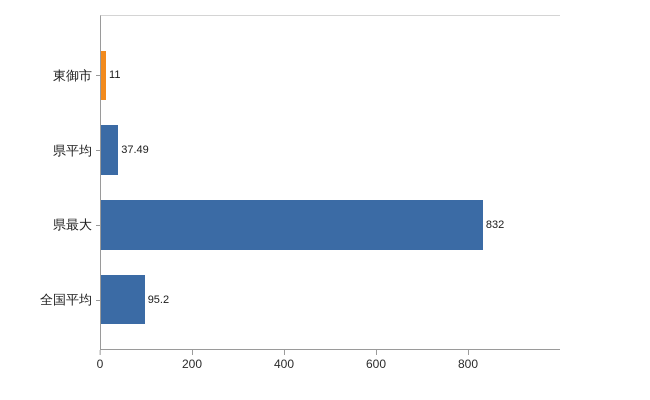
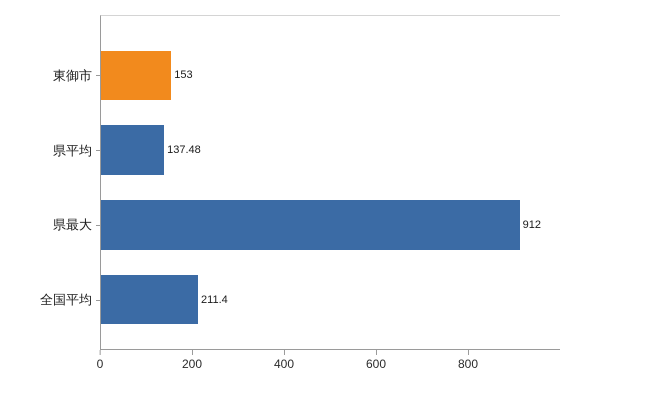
東御市: 11 -> 153
県平均: 37.49 -> 137.48
県最大: 832 -> 912
全国平均: 95.2 -> 211.4
